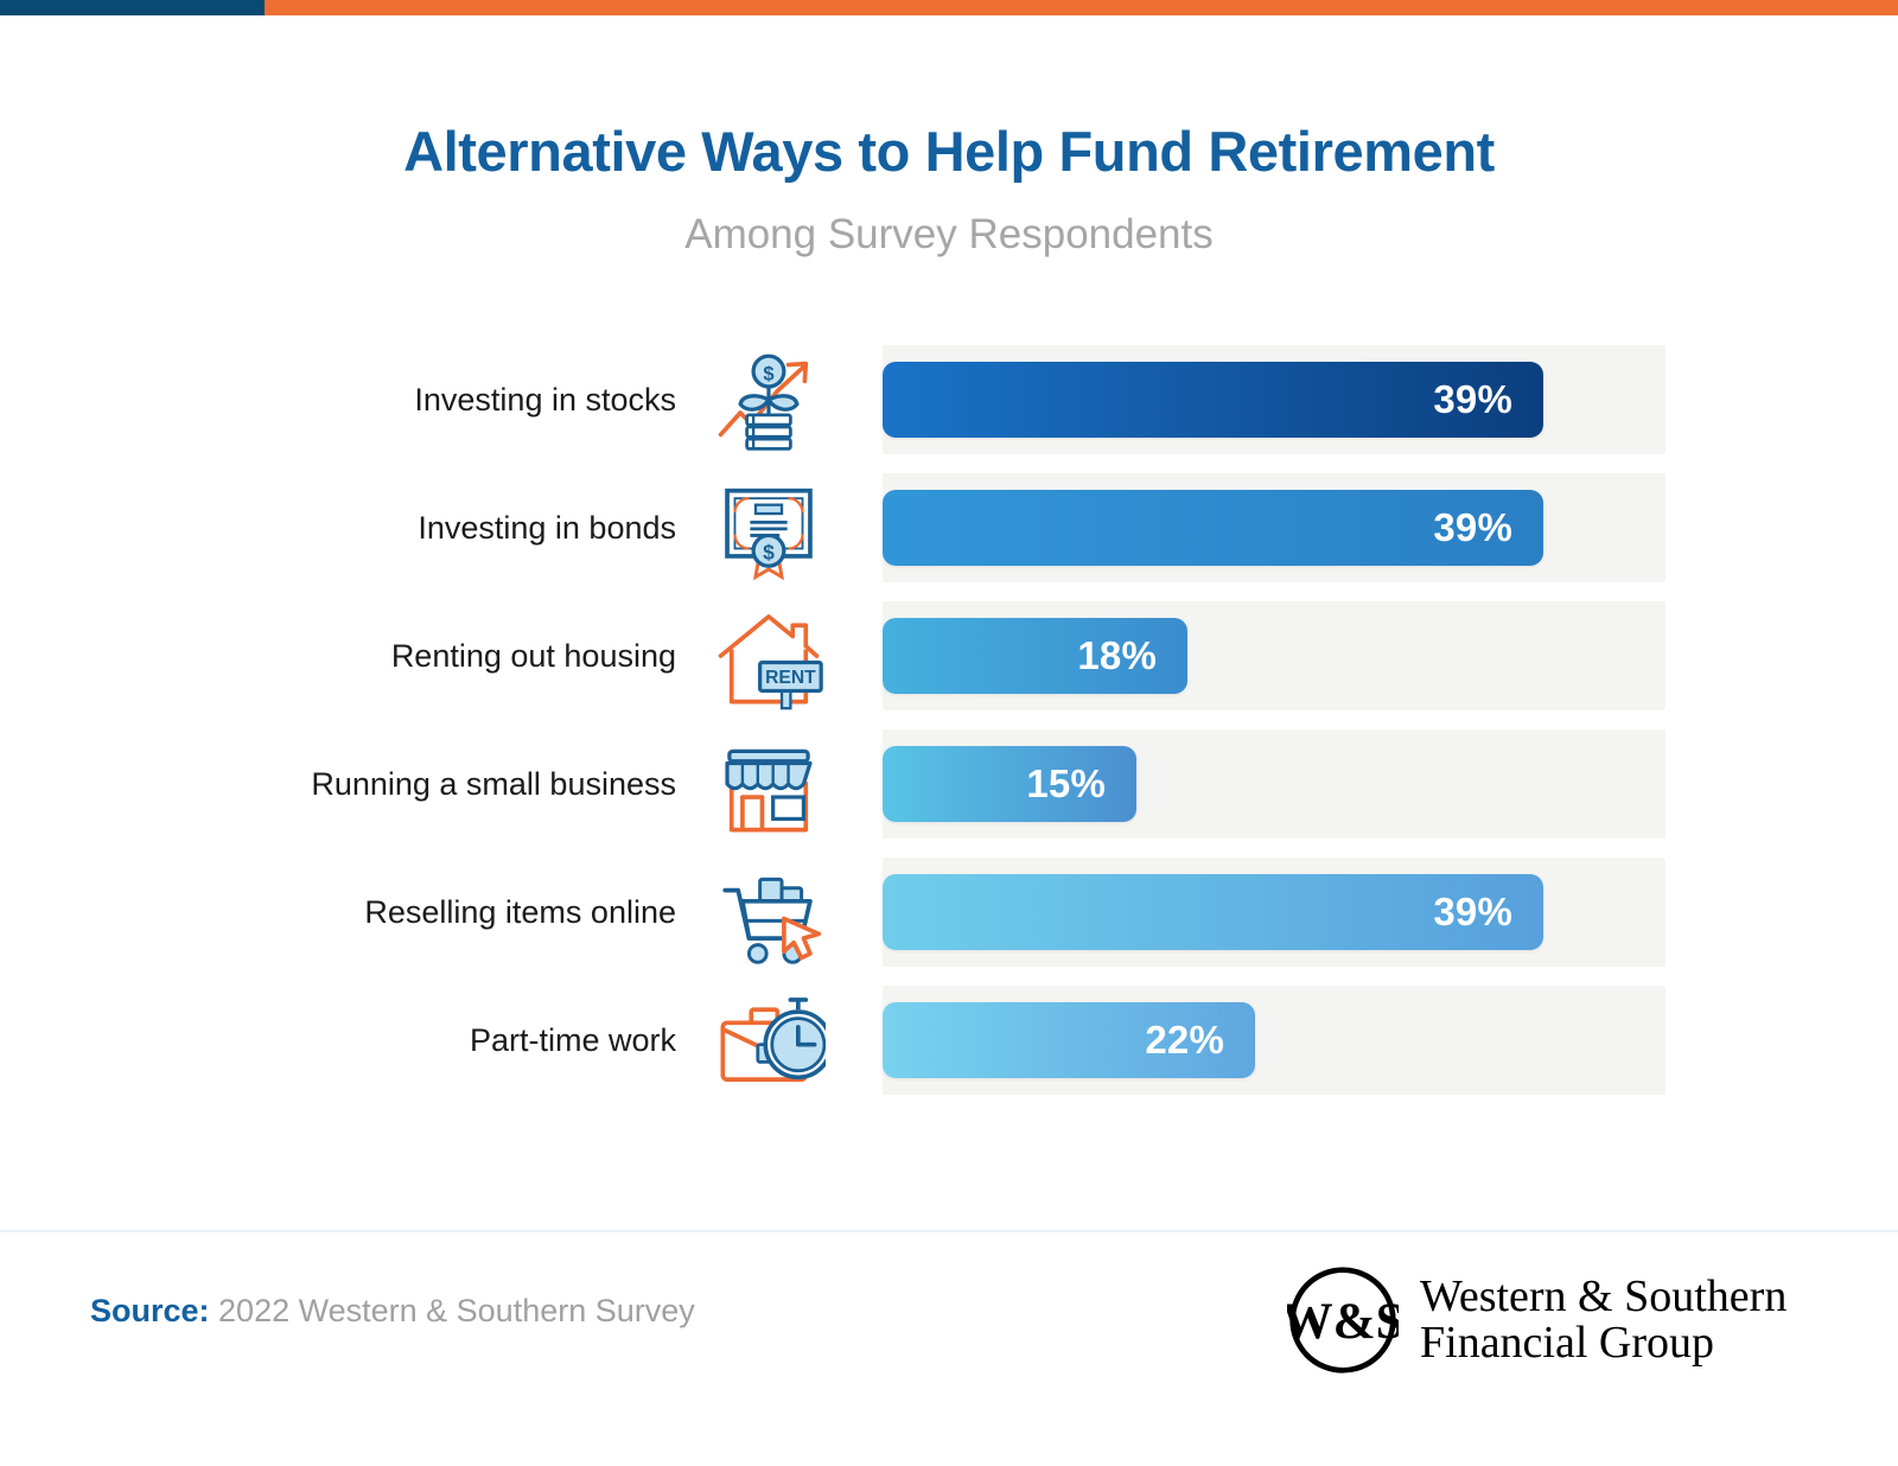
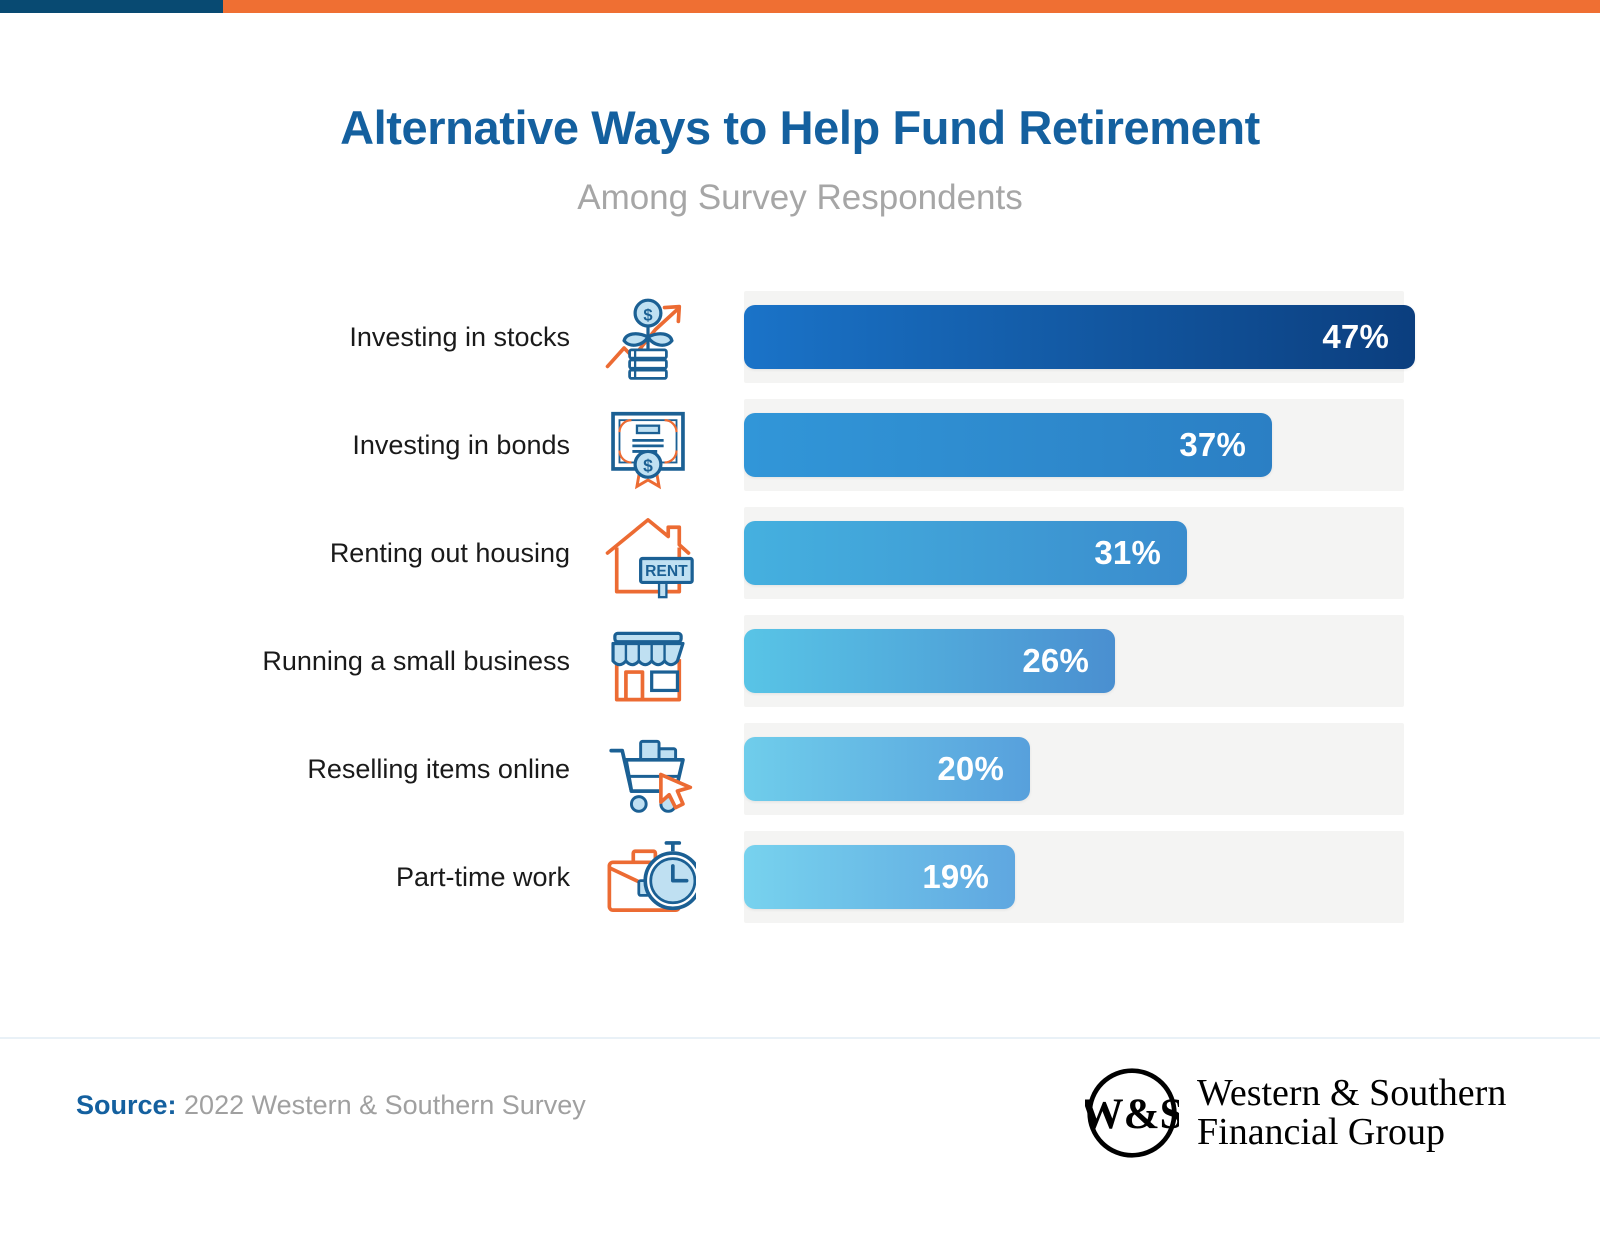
Investing in stocks: 39% -> 47%
Investing in bonds: 39% -> 37%
Renting out housing: 18% -> 31%
Running a small business: 15% -> 26%
Reselling items online: 39% -> 20%
Part-time work: 22% -> 19%
